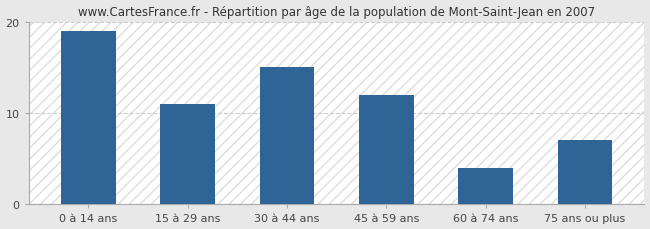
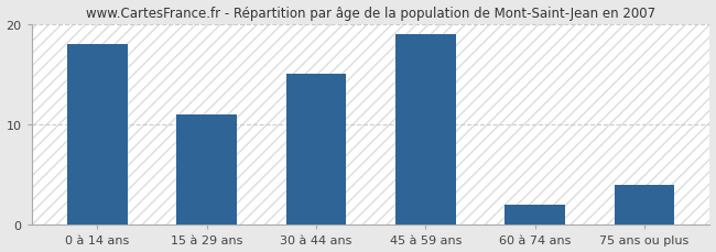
0 à 14 ans: 19 -> 18
45 à 59 ans: 12 -> 19
60 à 74 ans: 4 -> 2
75 ans ou plus: 7 -> 4
